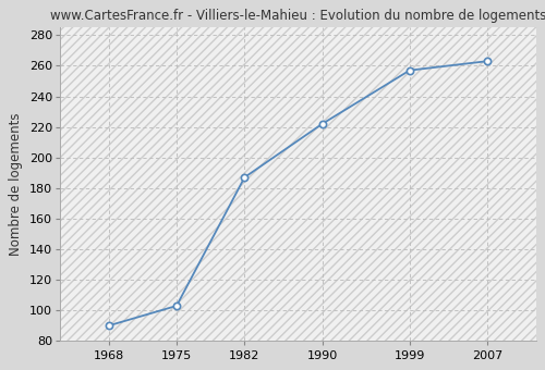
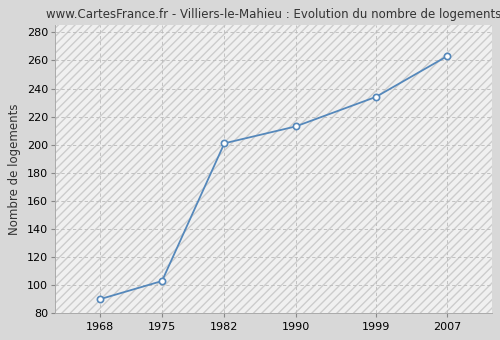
1982: 187 -> 201
1990: 222 -> 213
1999: 257 -> 234
